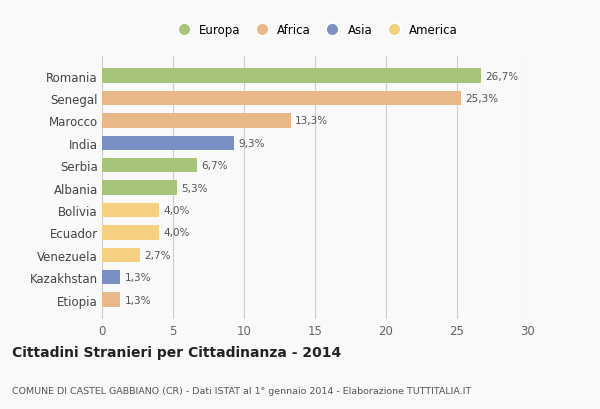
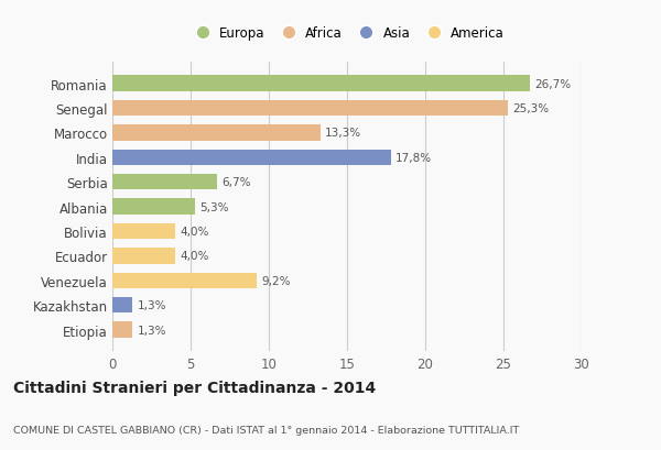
India: 9,3% -> 17,8%
Venezuela: 2,7% -> 9,2%
